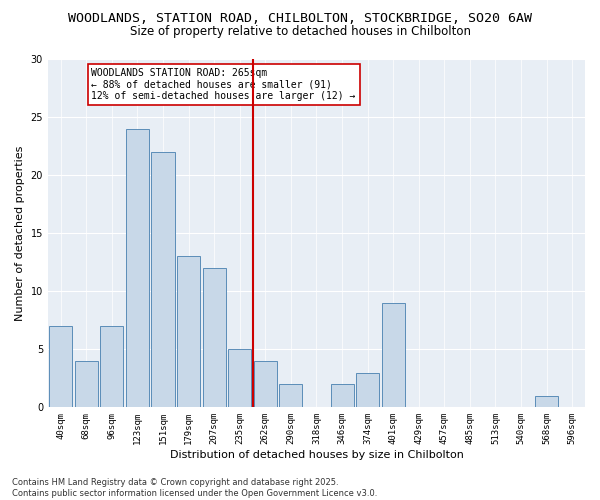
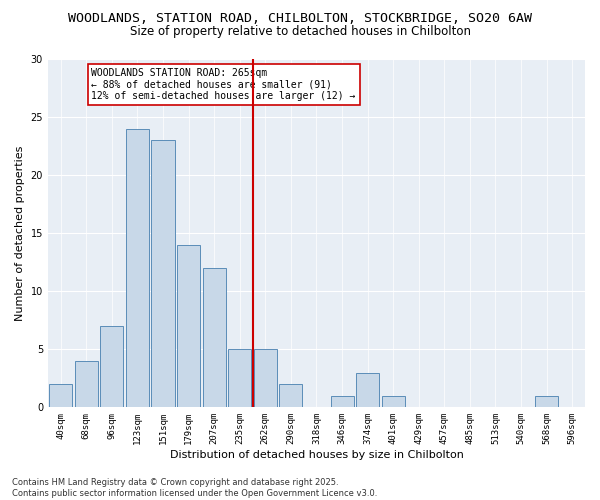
40sqm: 7 -> 2
151sqm: 22 -> 23
179sqm: 13 -> 14
262sqm: 4 -> 5
346sqm: 2 -> 1
401sqm: 9 -> 1
